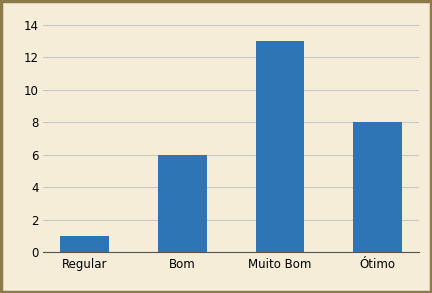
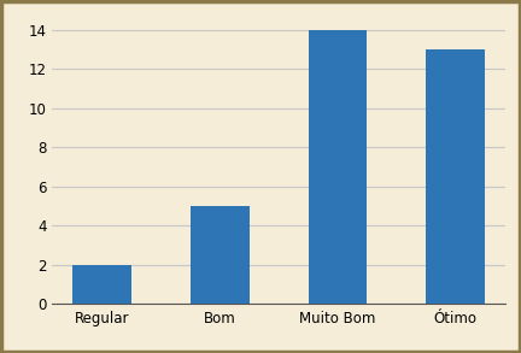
Regular: 1 -> 2
Bom: 6 -> 5
Muito Bom: 13 -> 14
Ótimo: 8 -> 13
